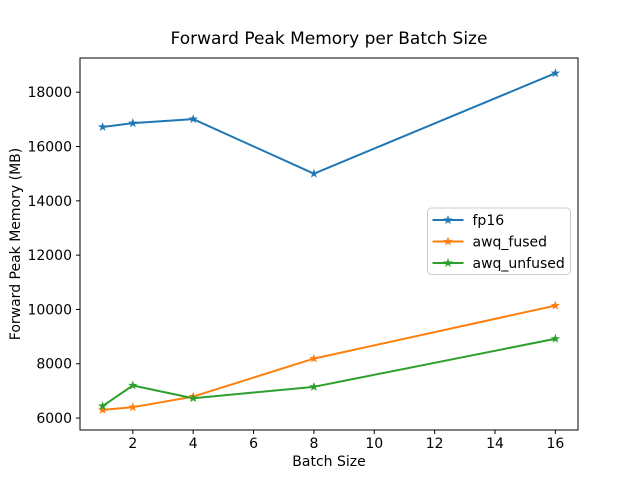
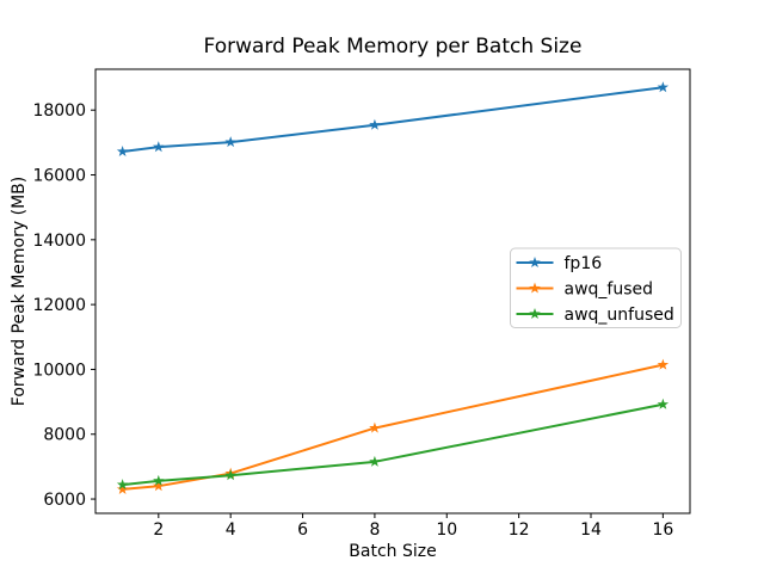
awq_unfused/2: 7200 -> 6600
fp16/8: 15000 -> 17500
